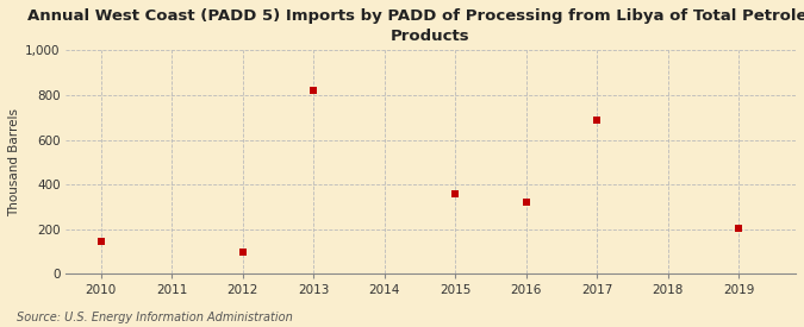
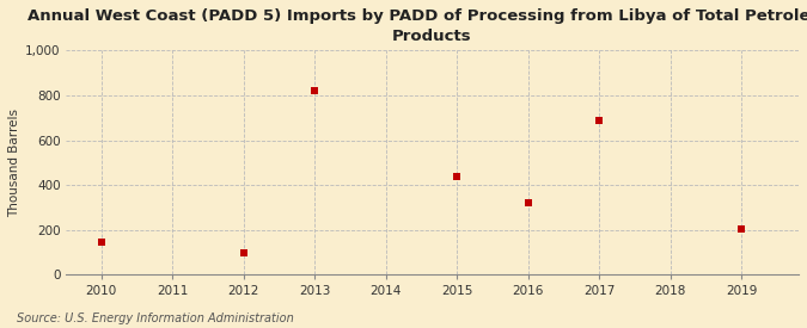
2015: 360 -> 440
